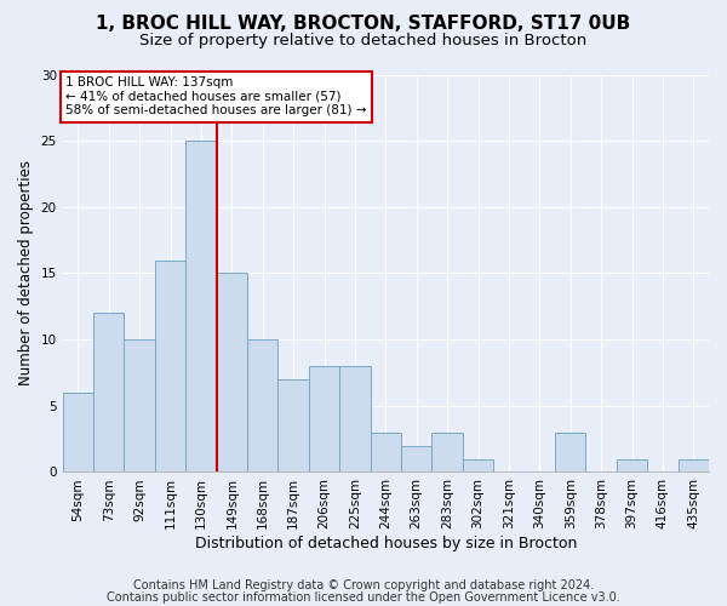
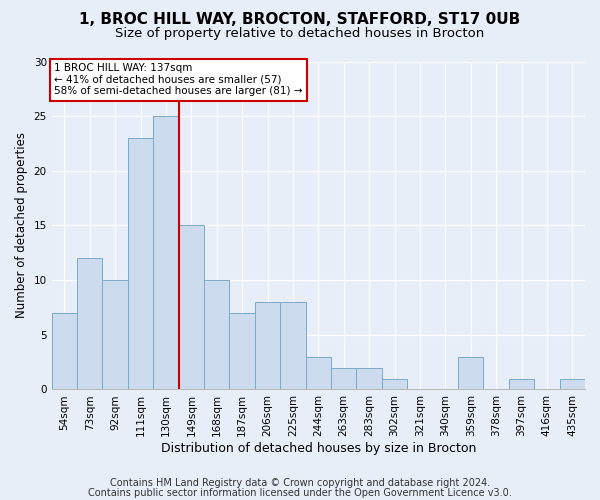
54sqm: 6 -> 7
111sqm: 16 -> 23
283sqm: 3 -> 2
